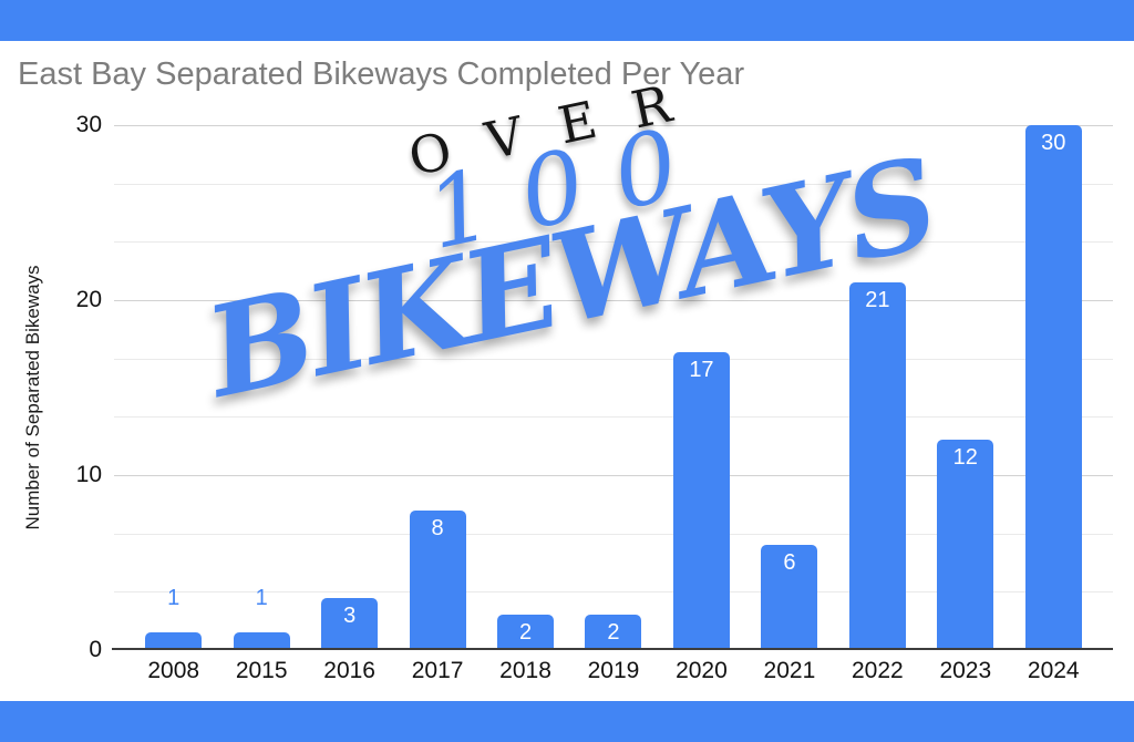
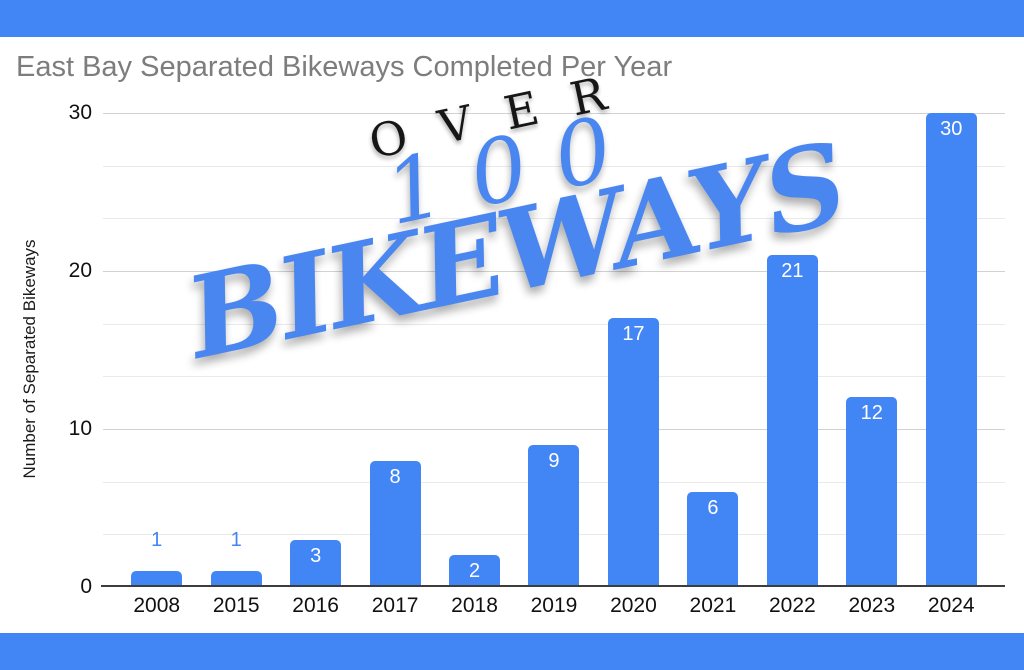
2019: 2 -> 9
